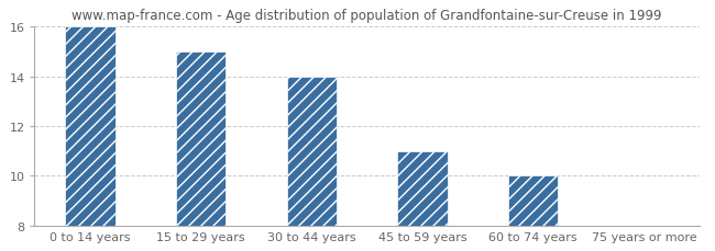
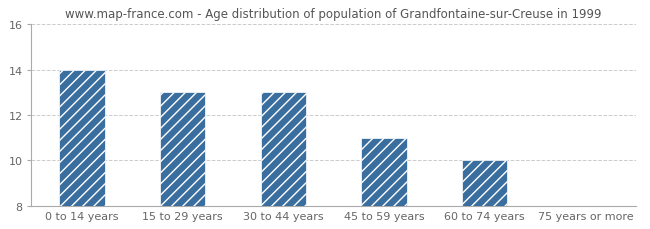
0 to 14 years: 16 -> 14
15 to 29 years: 15 -> 13
30 to 44 years: 14 -> 13
